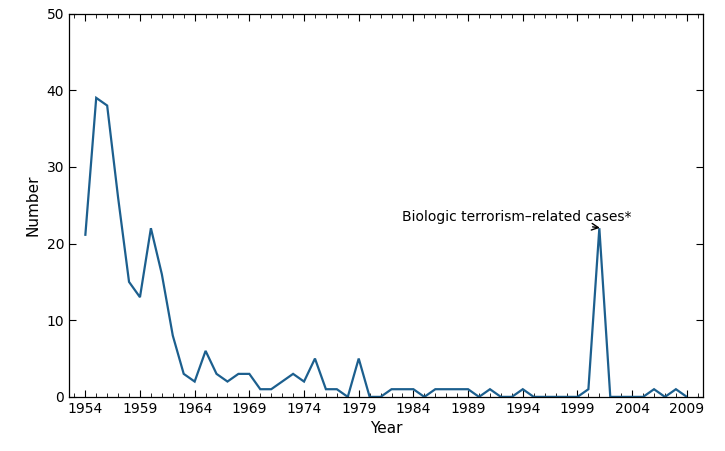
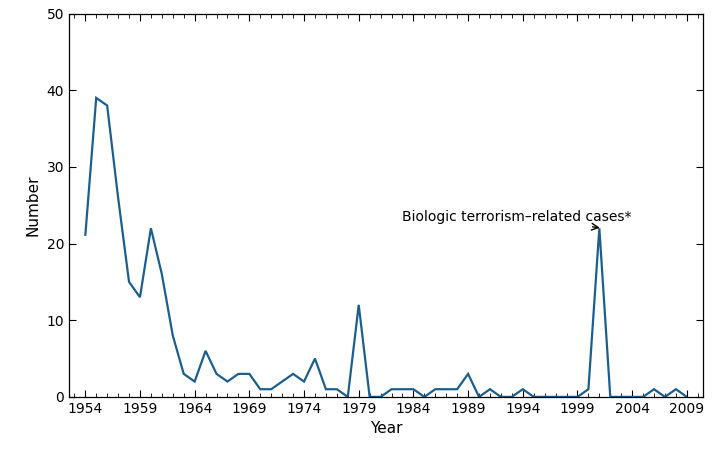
1979: 5 -> 12
1989: 1 -> 3
